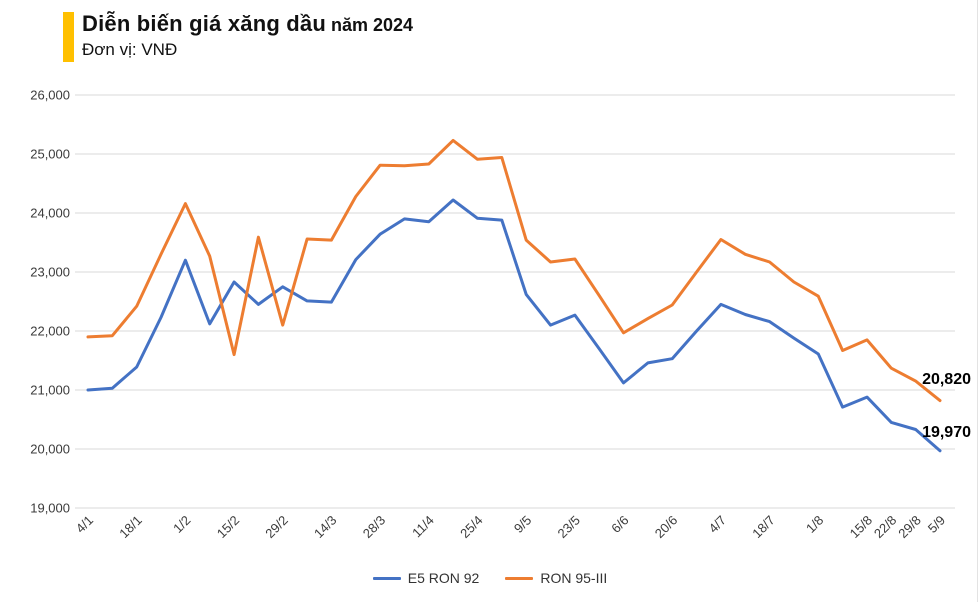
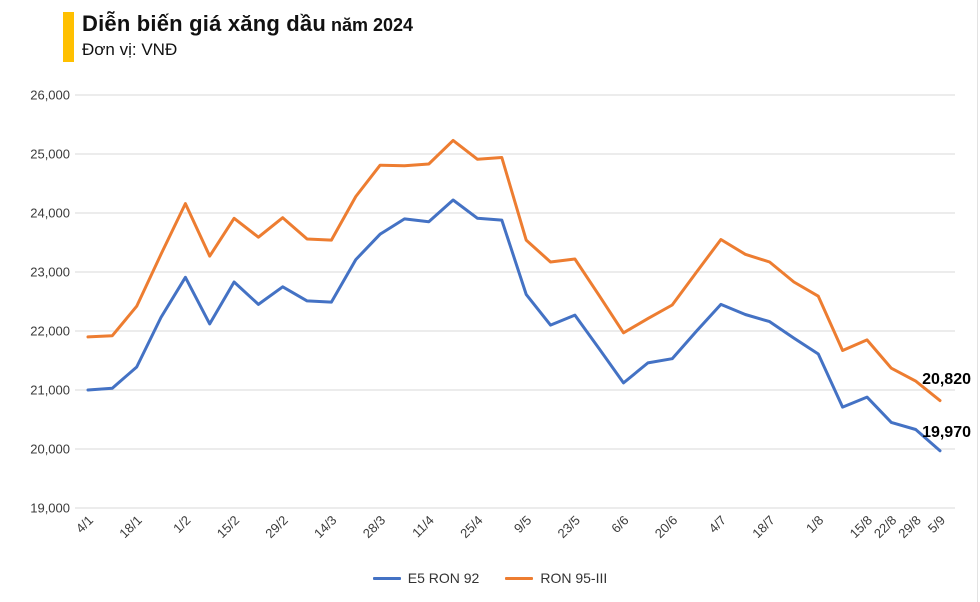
E5 RON 92/1/2: 23200 -> 22900
RON 95-III/15/2: 21600 -> 23900
RON 95-III/29/2: 22100 -> 23900
